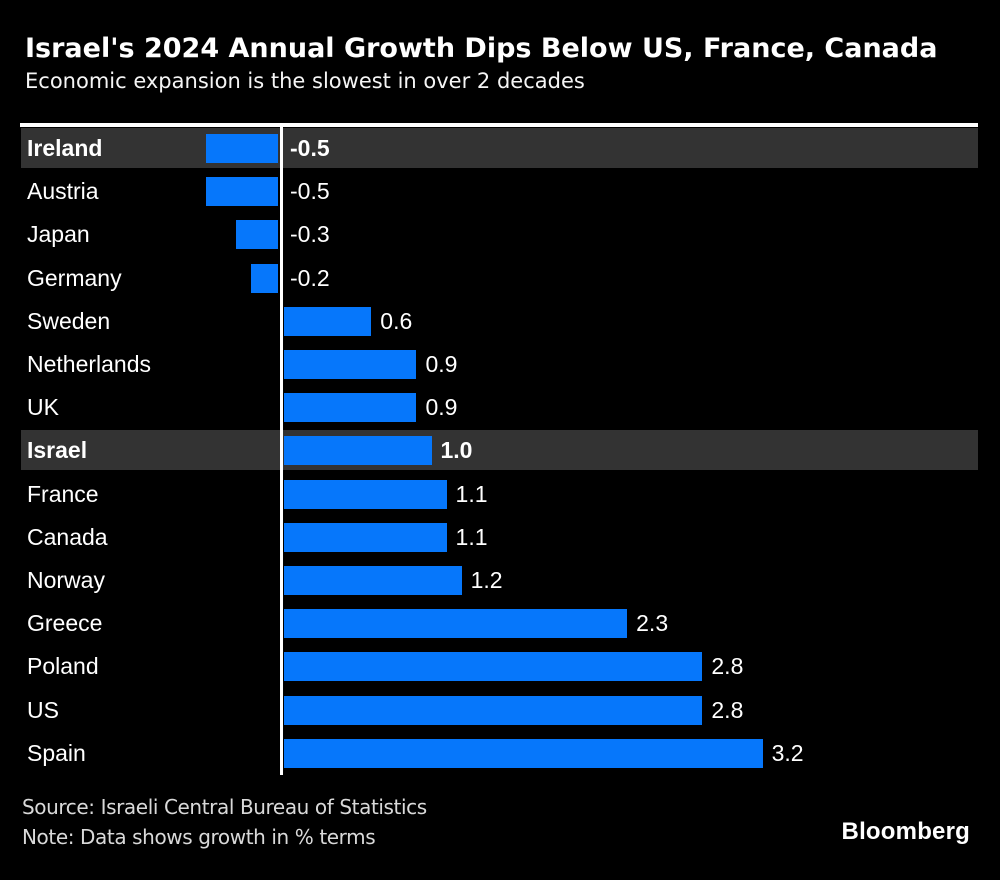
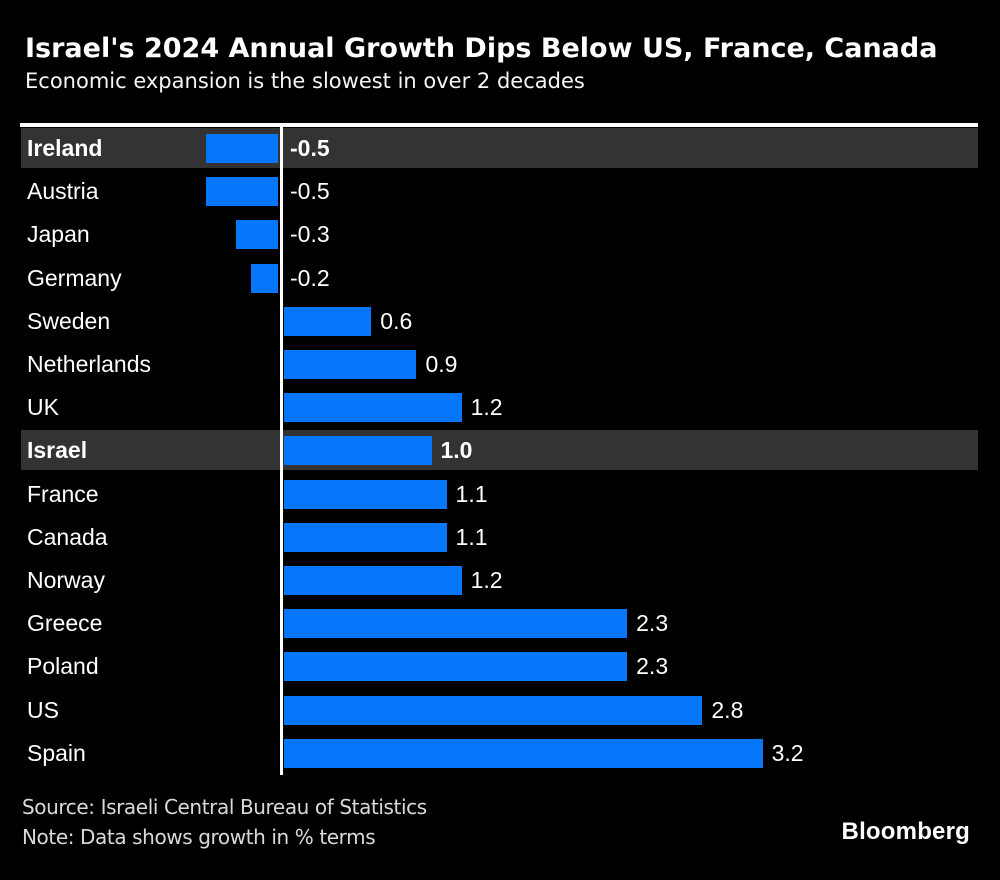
UK: 0.9 -> 1.2
Poland: 2.8 -> 2.3
